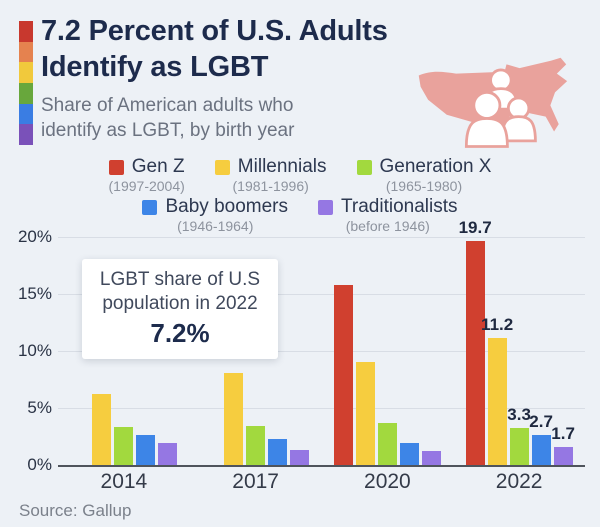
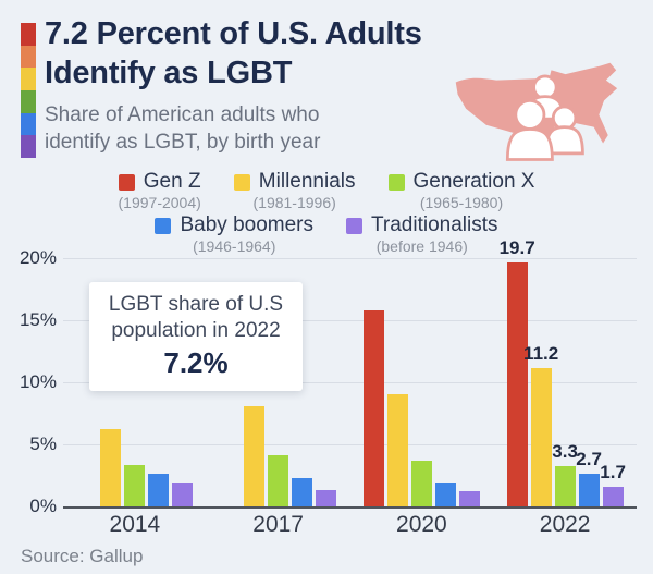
Generation X/2017: 3.5% -> 4.2%
